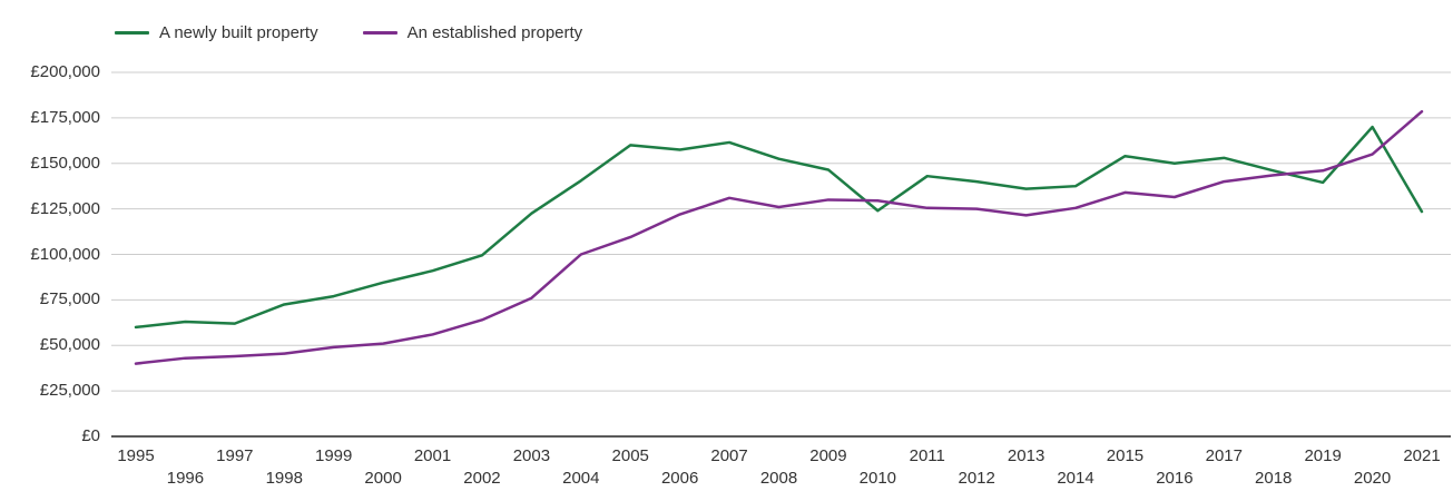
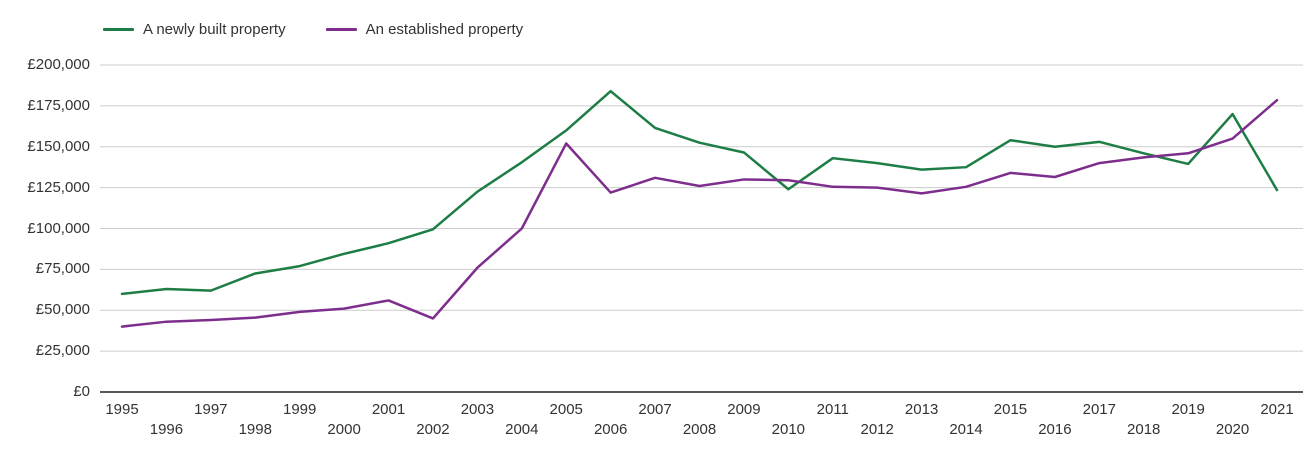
An established property/2002: £64000 -> £45000
An established property/2005: £110000 -> £152000
A newly built property/2006: £158000 -> £184000
